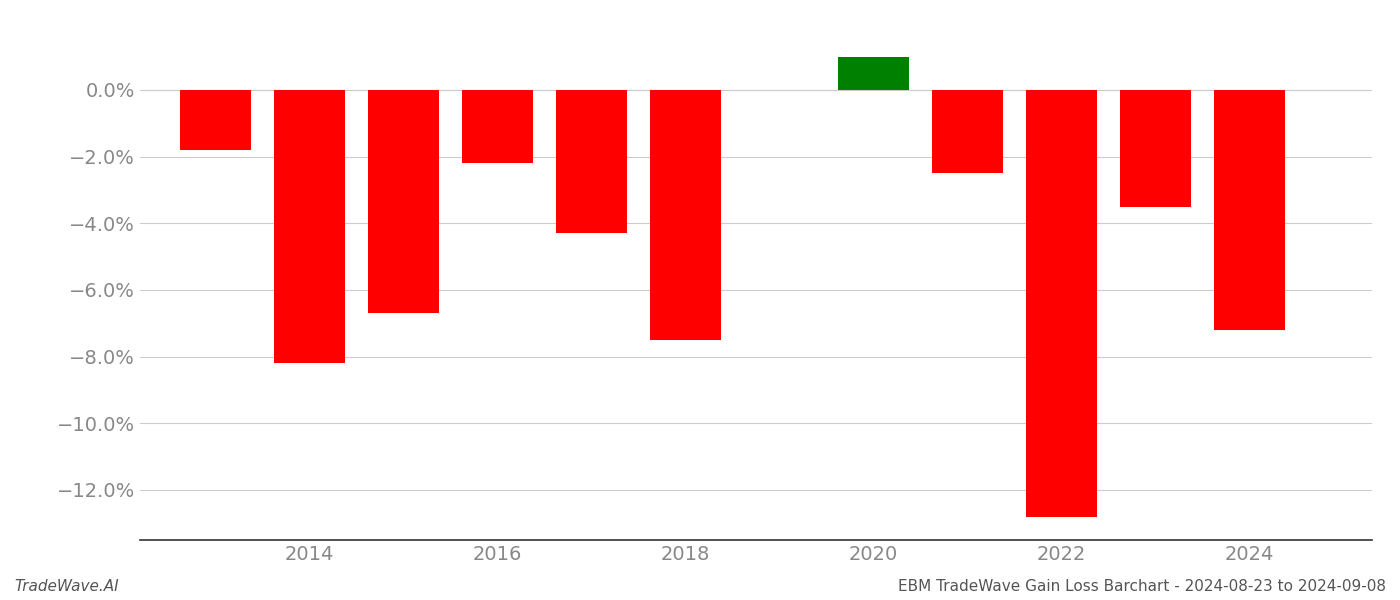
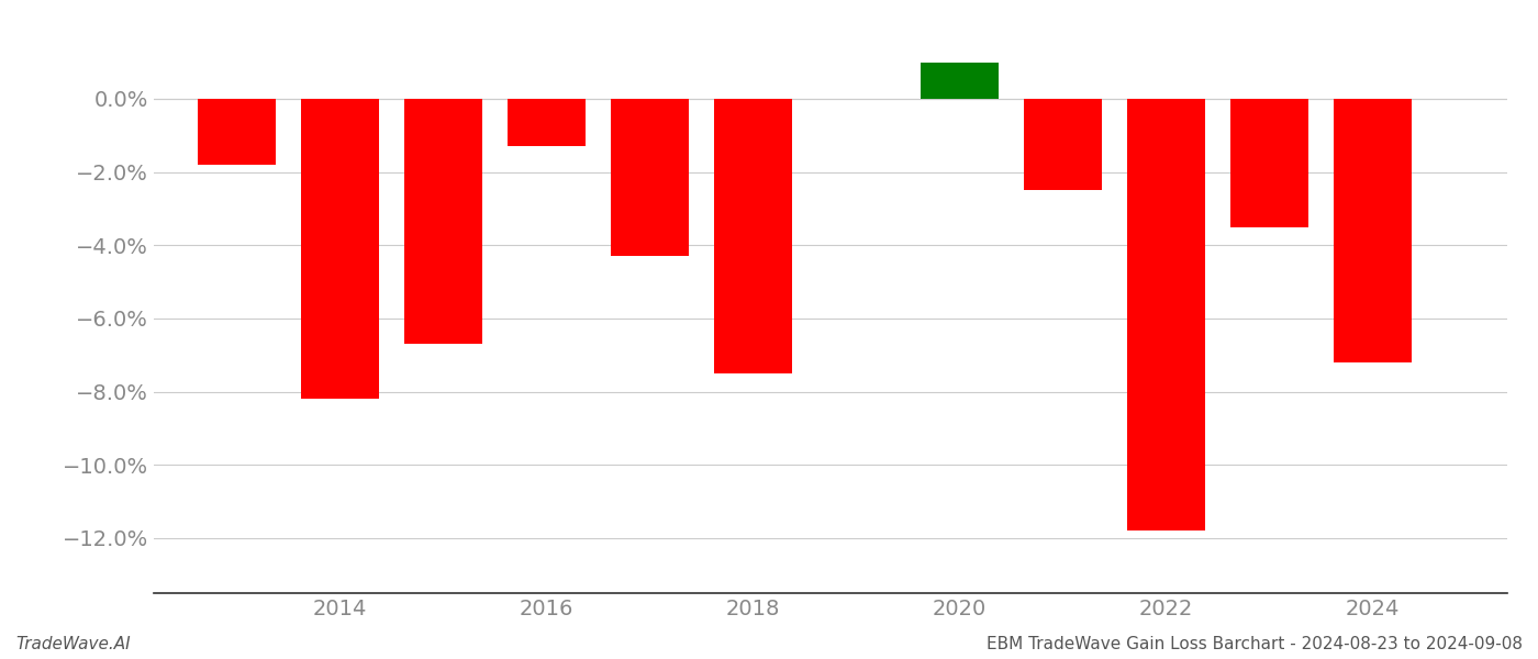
2016: -2.2% -> -1.3%
2022: -12.8% -> -11.8%
